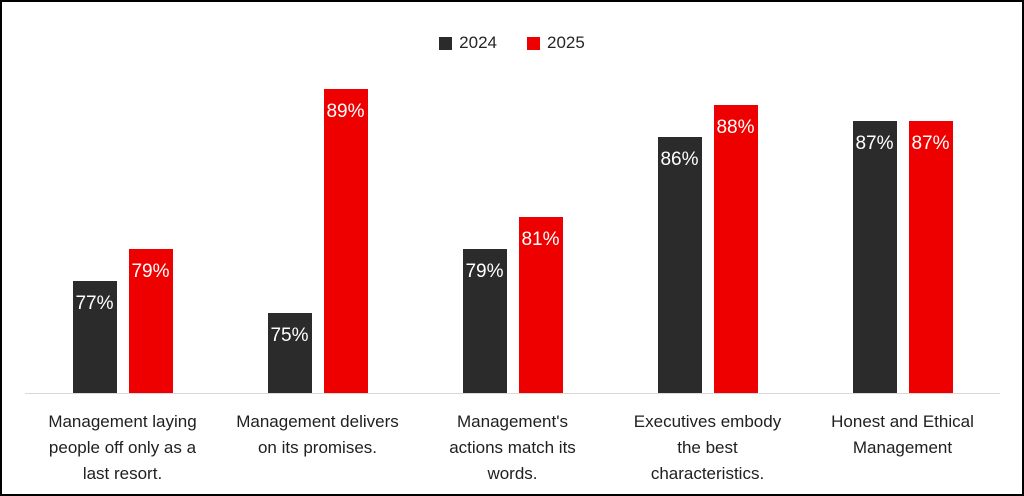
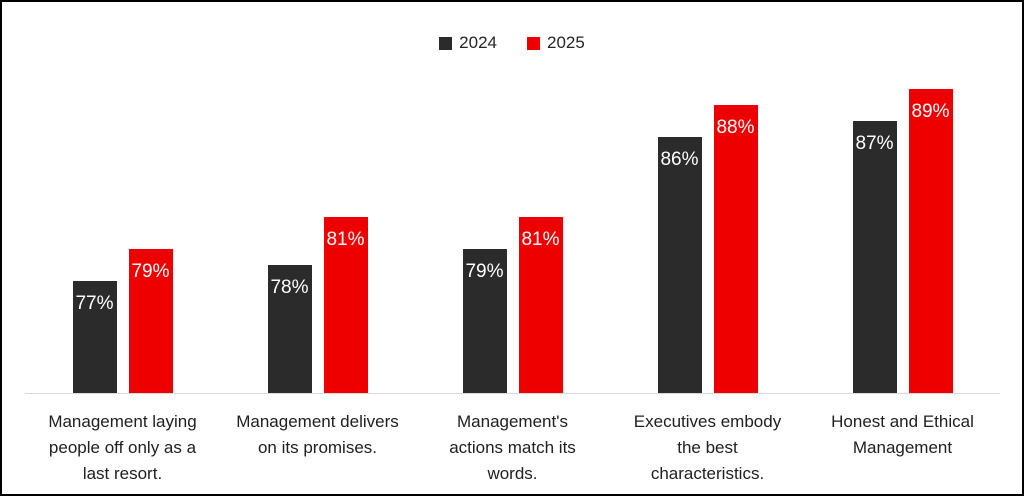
2024/Management delivers on its promises.: 75% -> 78%
2025/Management delivers on its promises.: 89% -> 81%
2025/Honest and Ethical Management: 87% -> 89%
